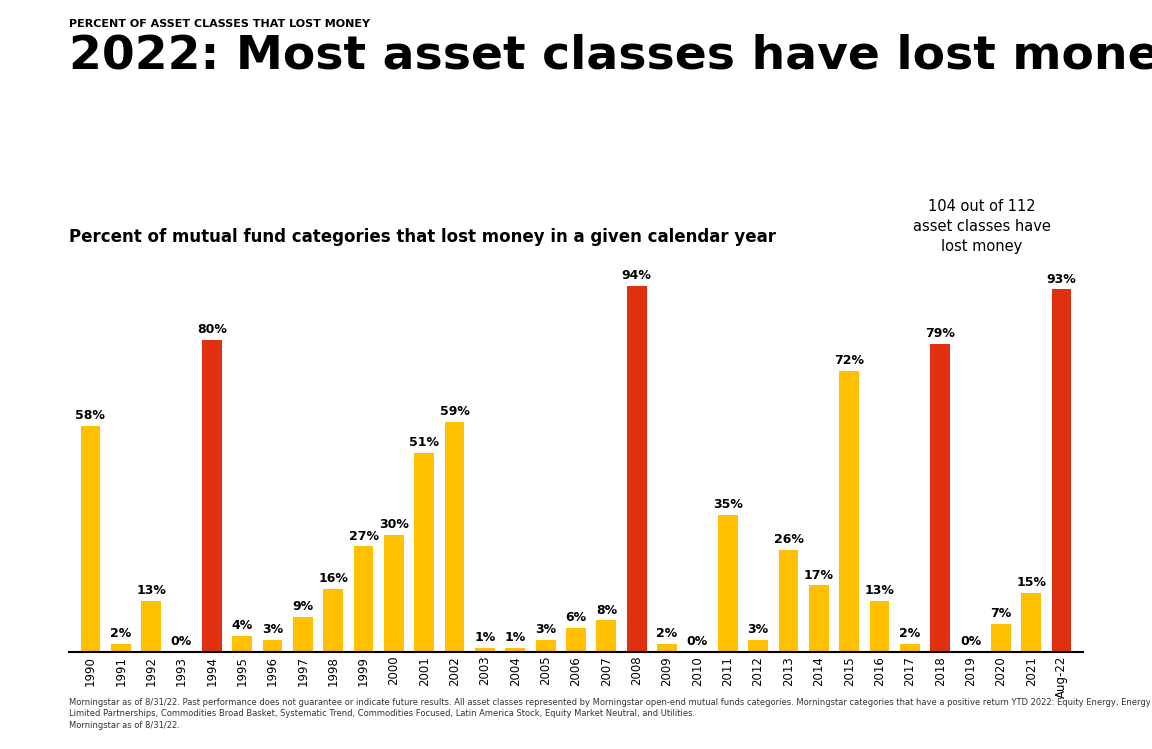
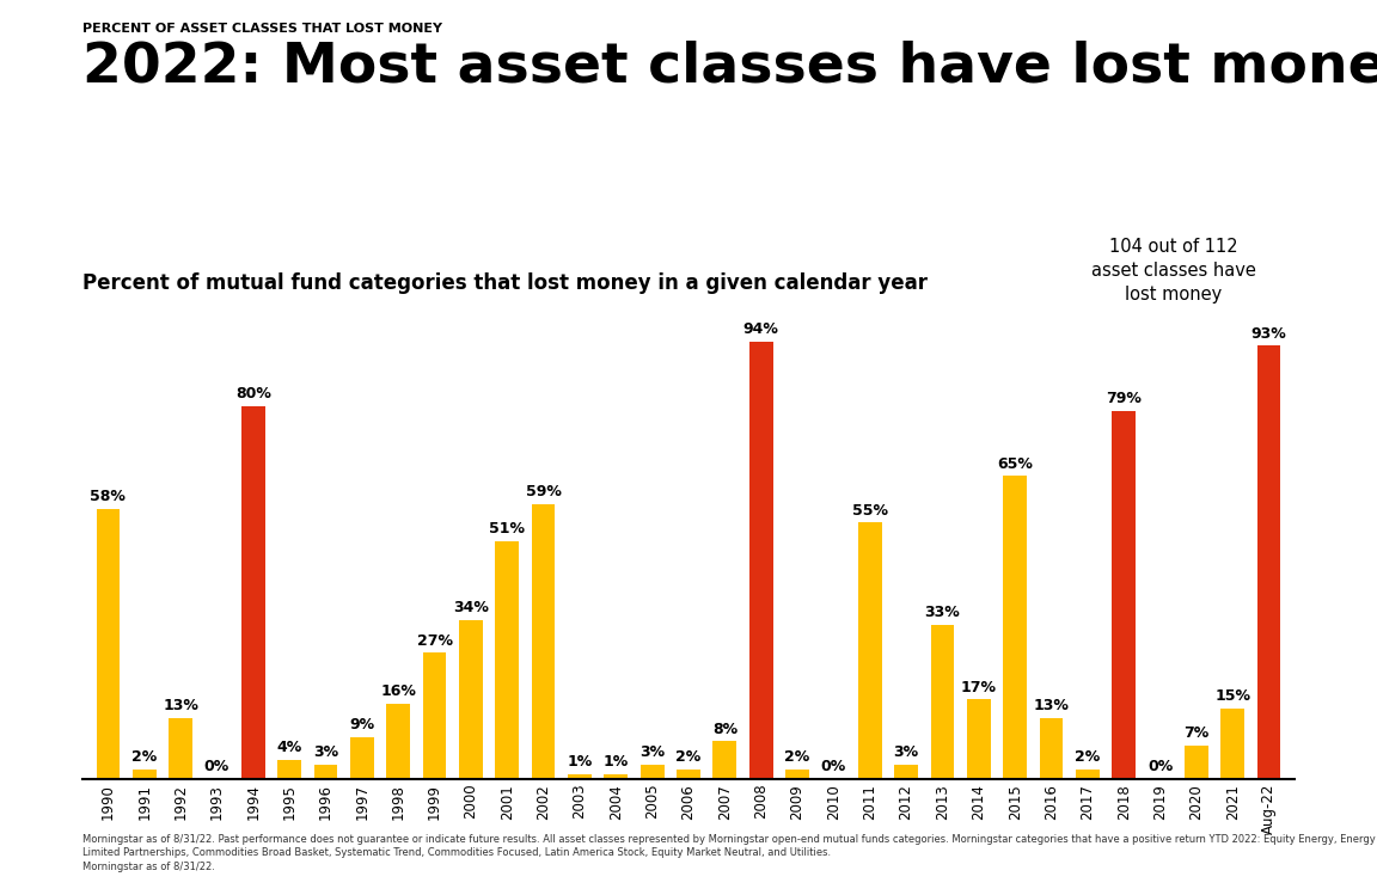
2000: 30% -> 34%
2006: 6% -> 2%
2011: 35% -> 55%
2013: 26% -> 33%
2015: 72% -> 65%
